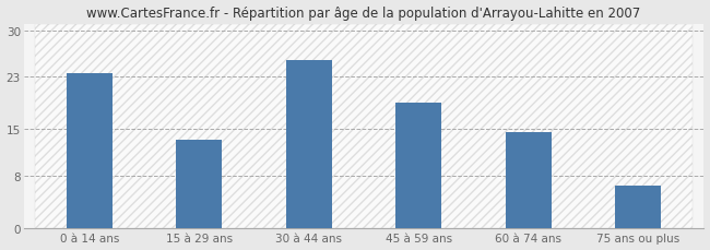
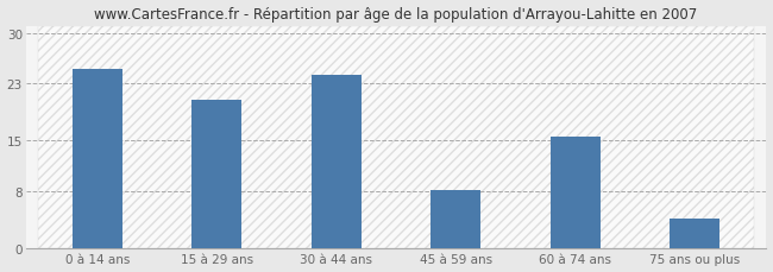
0 à 14 ans: 23.5 -> 25.0
15 à 29 ans: 13.5 -> 20.6
30 à 44 ans: 25.5 -> 24.2
45 à 59 ans: 19.0 -> 8.2
60 à 74 ans: 14.5 -> 15.6
75 ans ou plus: 6.5 -> 4.2
